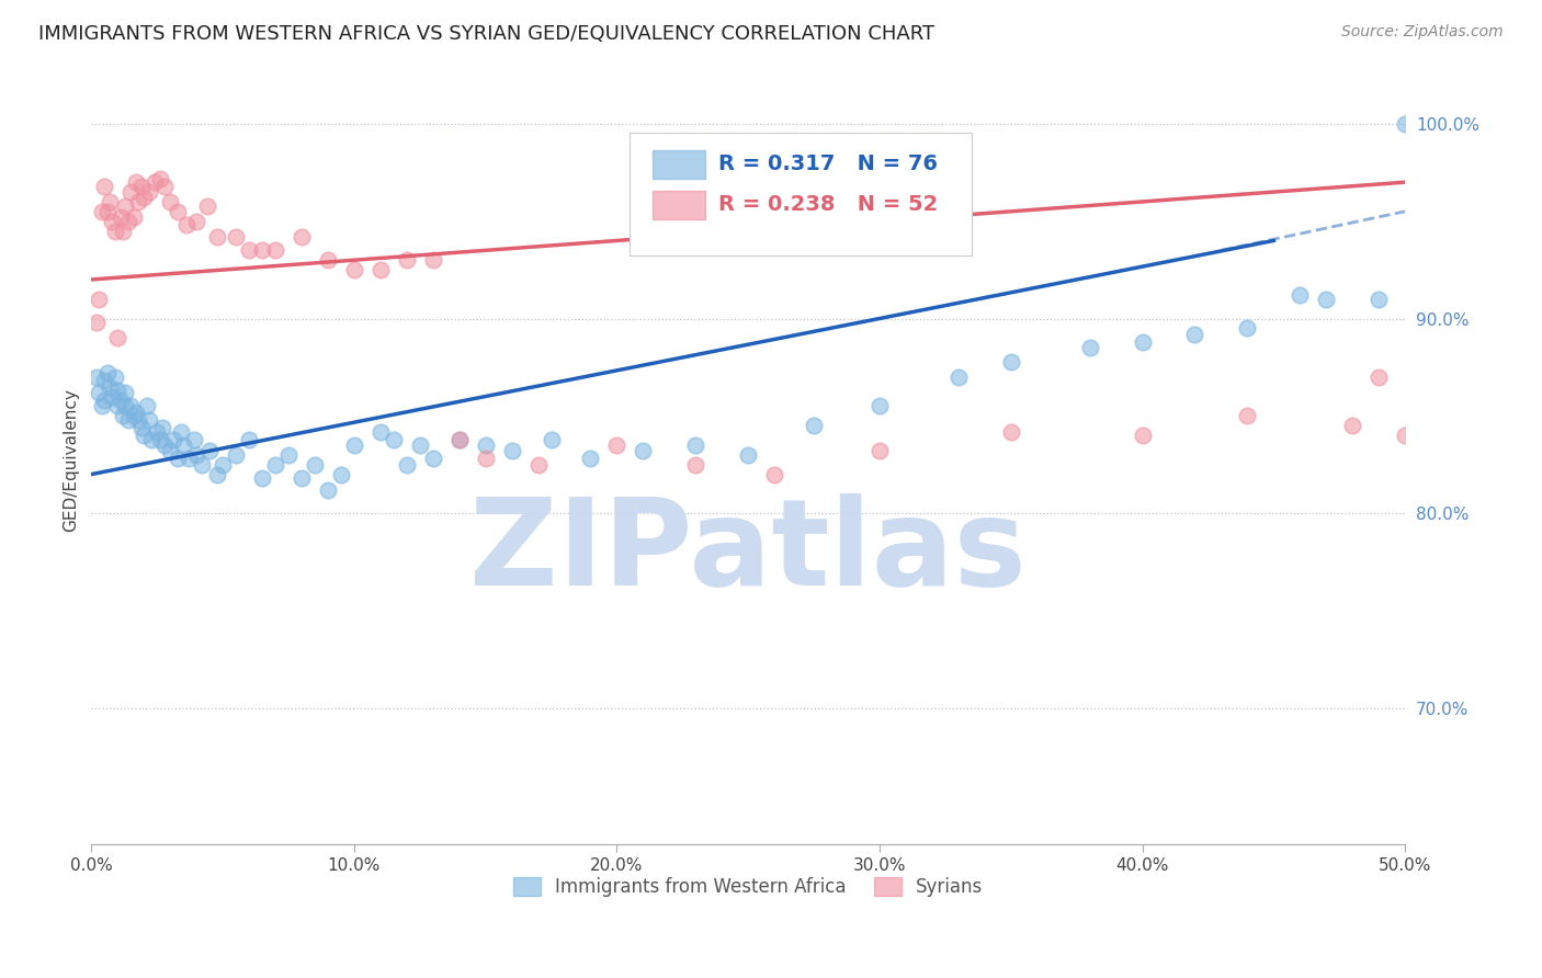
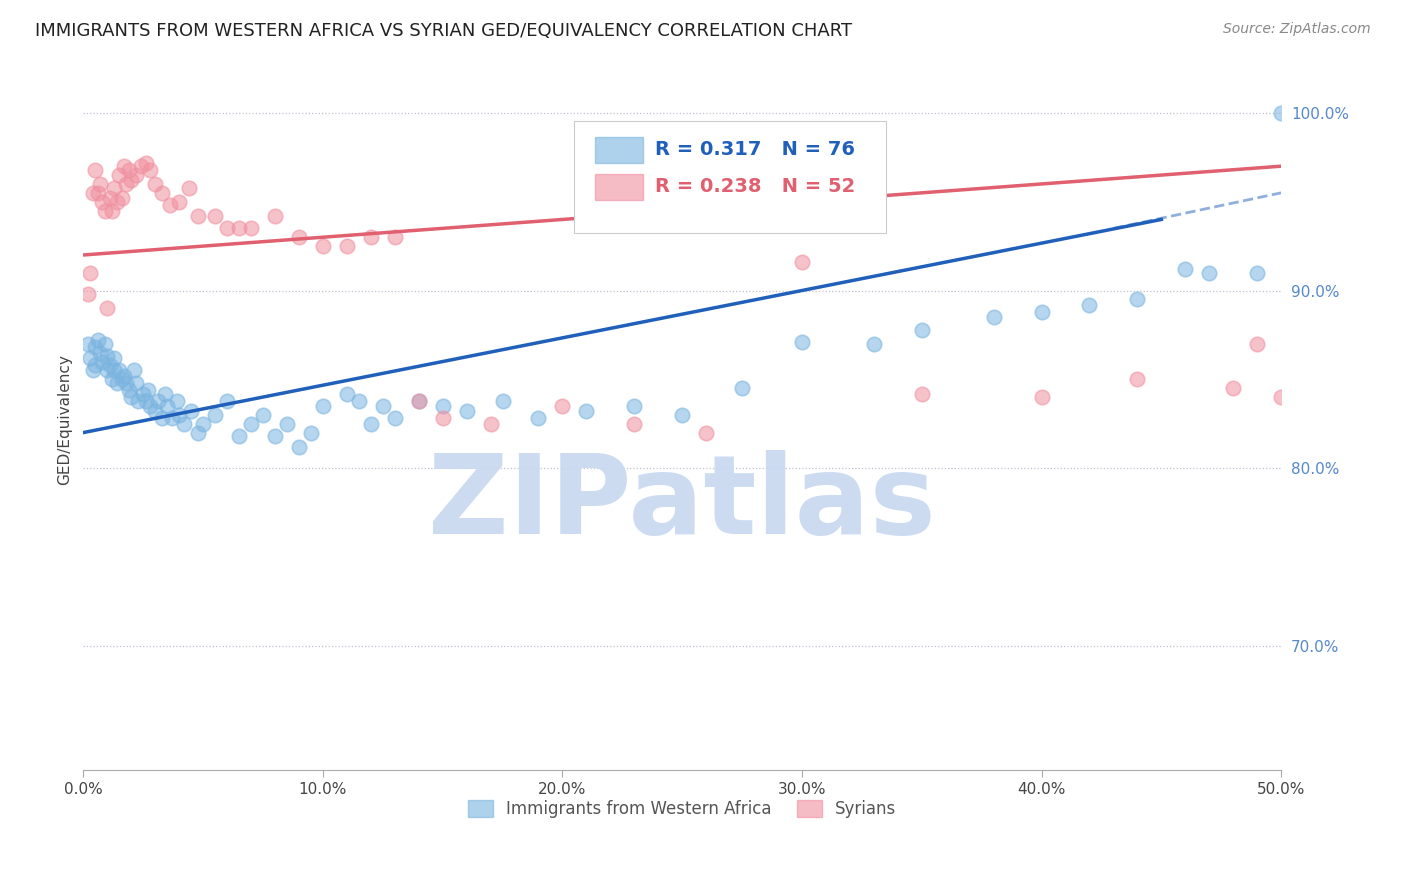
Immigrants from Western Africa/30.0%: 85.5% -> 87.1%
Syrians/30.0%: 83.2% -> 91.6%
